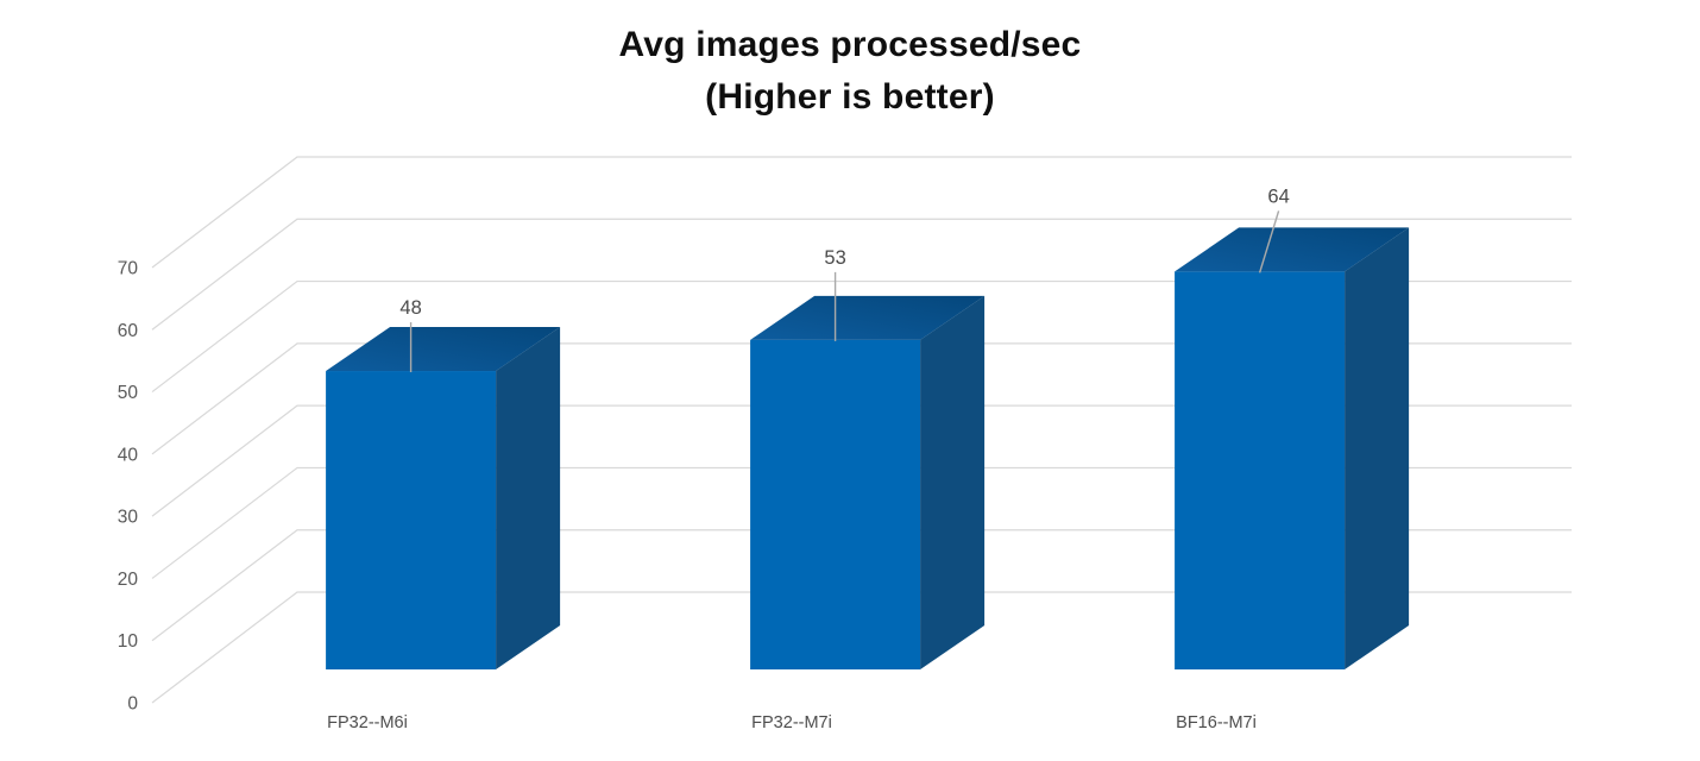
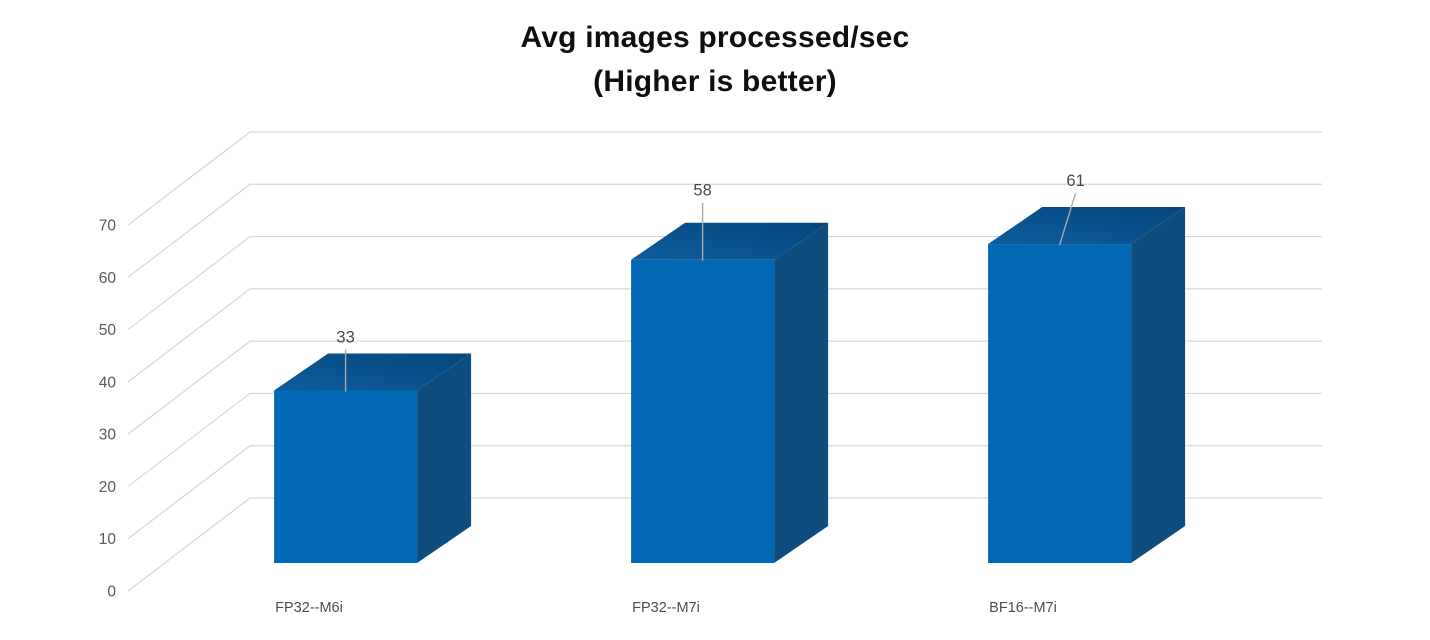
FP32--M6i: 48 -> 33
FP32--M7i: 53 -> 58
BF16--M7i: 64 -> 61
